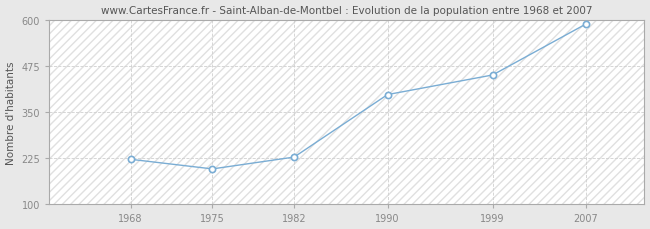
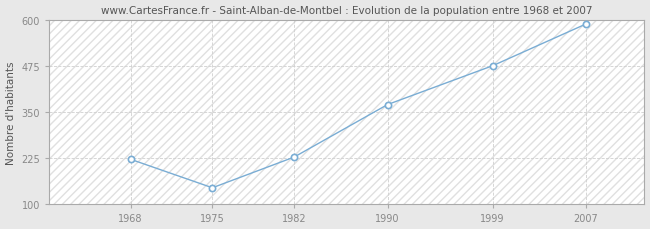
1975: 196 -> 145
1990: 397 -> 370
1999: 450 -> 475
